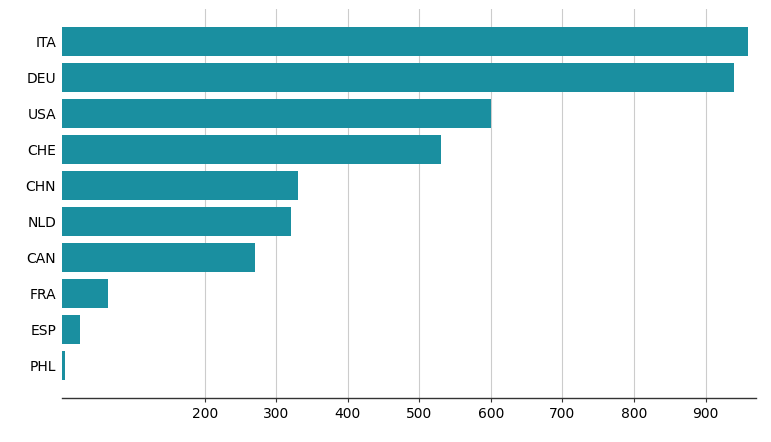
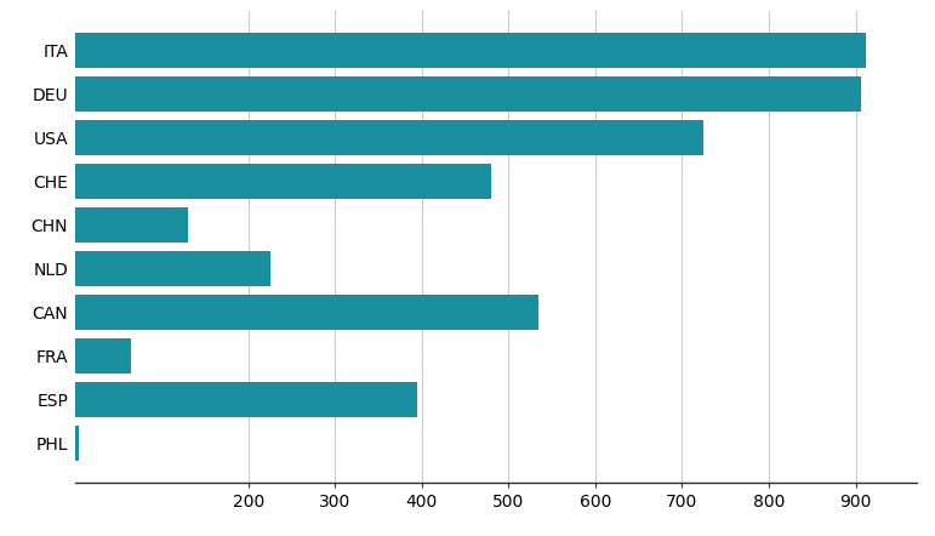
ITA: 960 -> 912
DEU: 940 -> 906
USA: 600 -> 724
CHE: 530 -> 480
CHN: 330 -> 130
NLD: 320 -> 226
CAN: 270 -> 534
ESP: 25 -> 394
